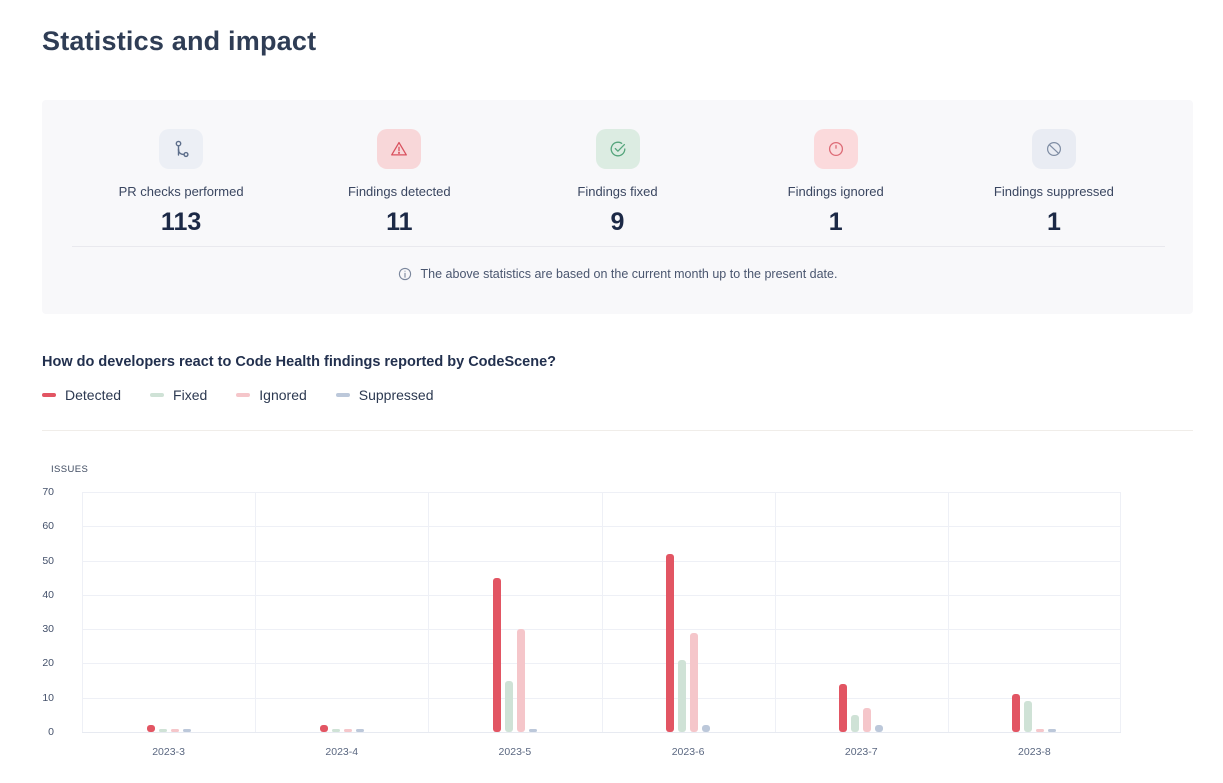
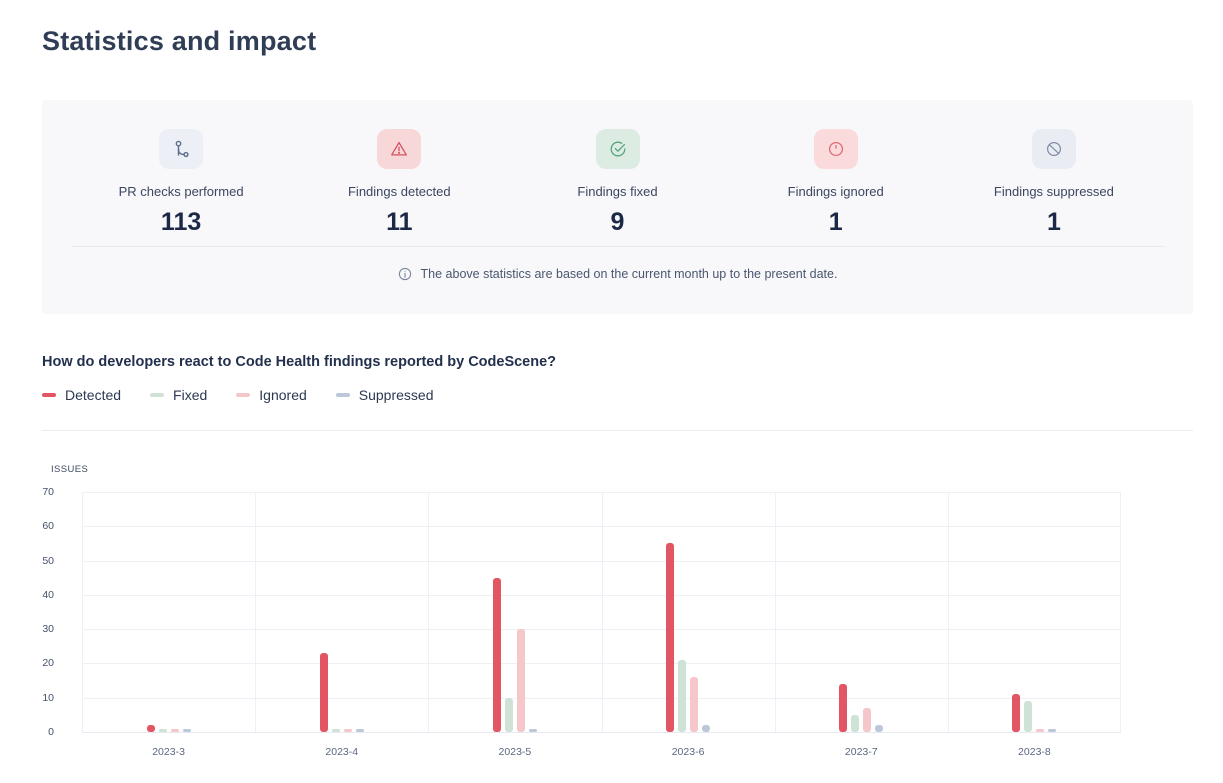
Detected/2023-4: 2 -> 23
Fixed/2023-5: 15 -> 10
Detected/2023-6: 52 -> 55
Ignored/2023-6: 29 -> 16
